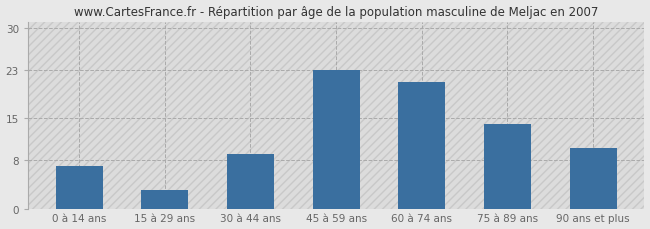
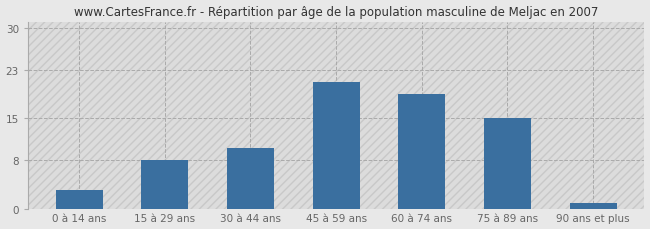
0 à 14 ans: 7 -> 3
15 à 29 ans: 3 -> 8
30 à 44 ans: 9 -> 10
45 à 59 ans: 23 -> 21
60 à 74 ans: 21 -> 19
75 à 89 ans: 14 -> 15
90 ans et plus: 10 -> 1
